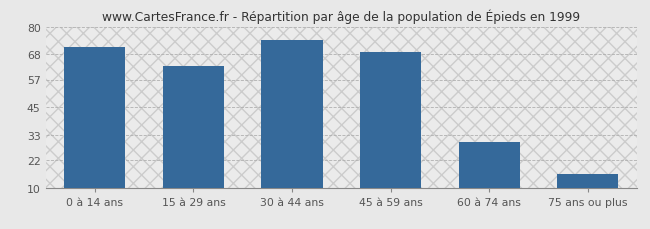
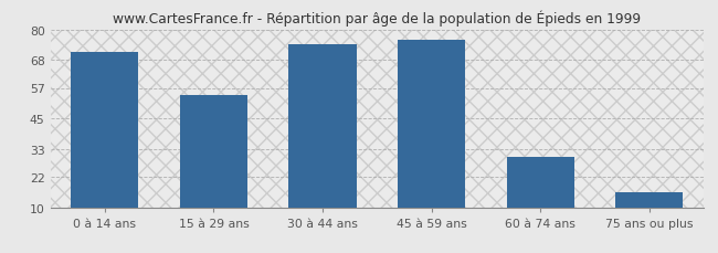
15 à 29 ans: 63 -> 54
45 à 59 ans: 69 -> 76
